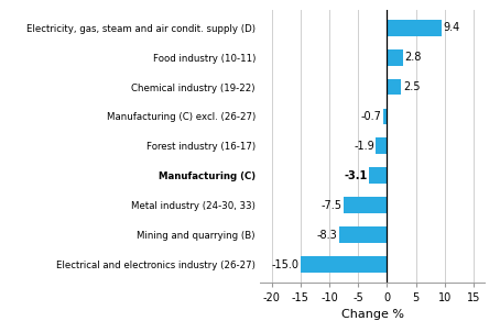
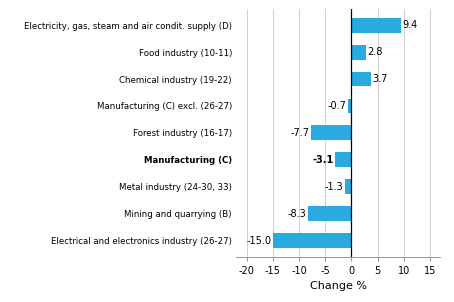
Chemical industry (19-22): 2.5 -> 3.7
Forest industry (16-17): -1.9 -> -7.7
Metal industry (24-30, 33): -7.5 -> -1.3
